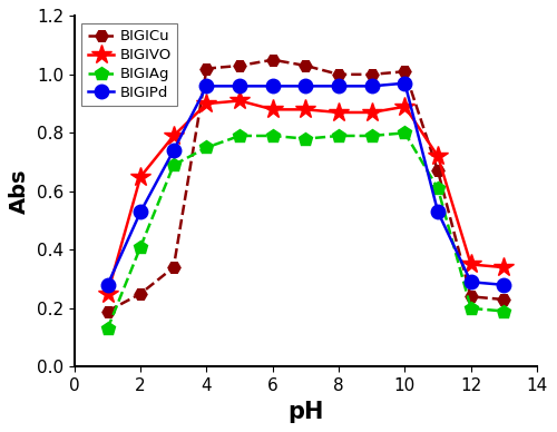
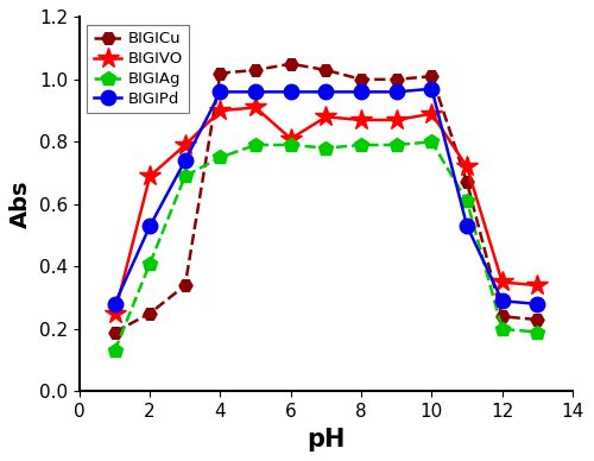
BIGIVO/2: 0.65 -> 0.69
BIGIVO/6: 0.88 -> 0.81
